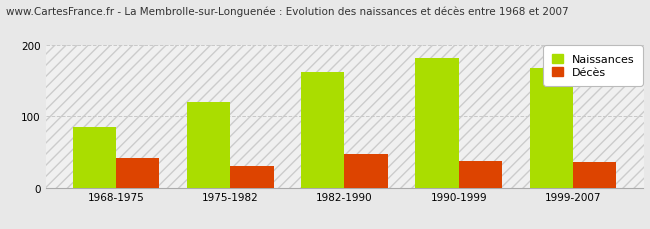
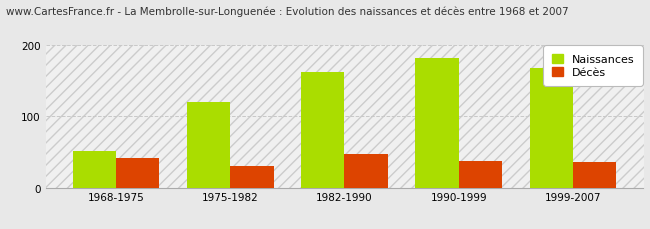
Naissances/1968-1975: 85 -> 52
